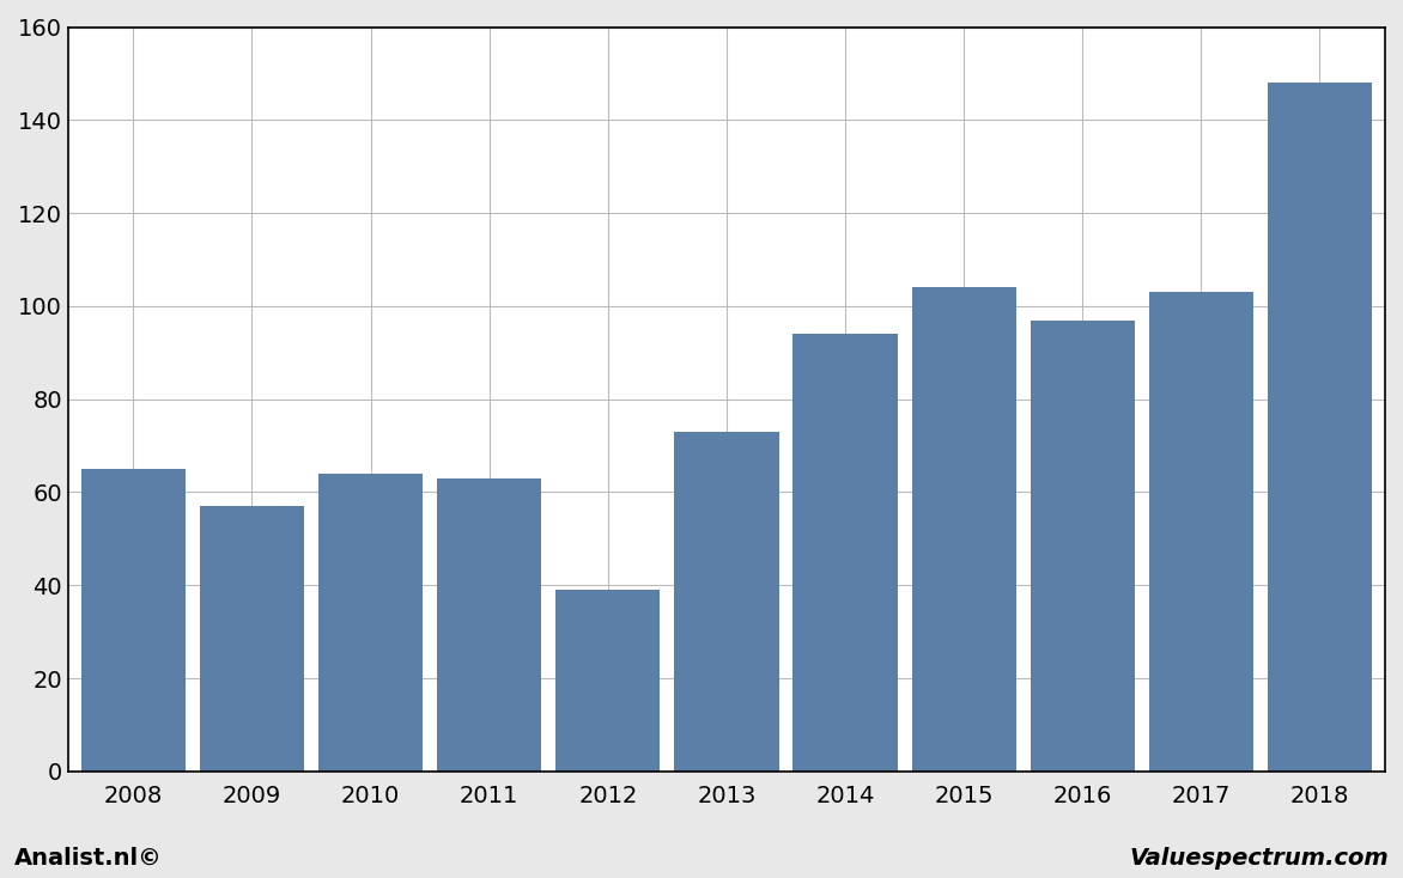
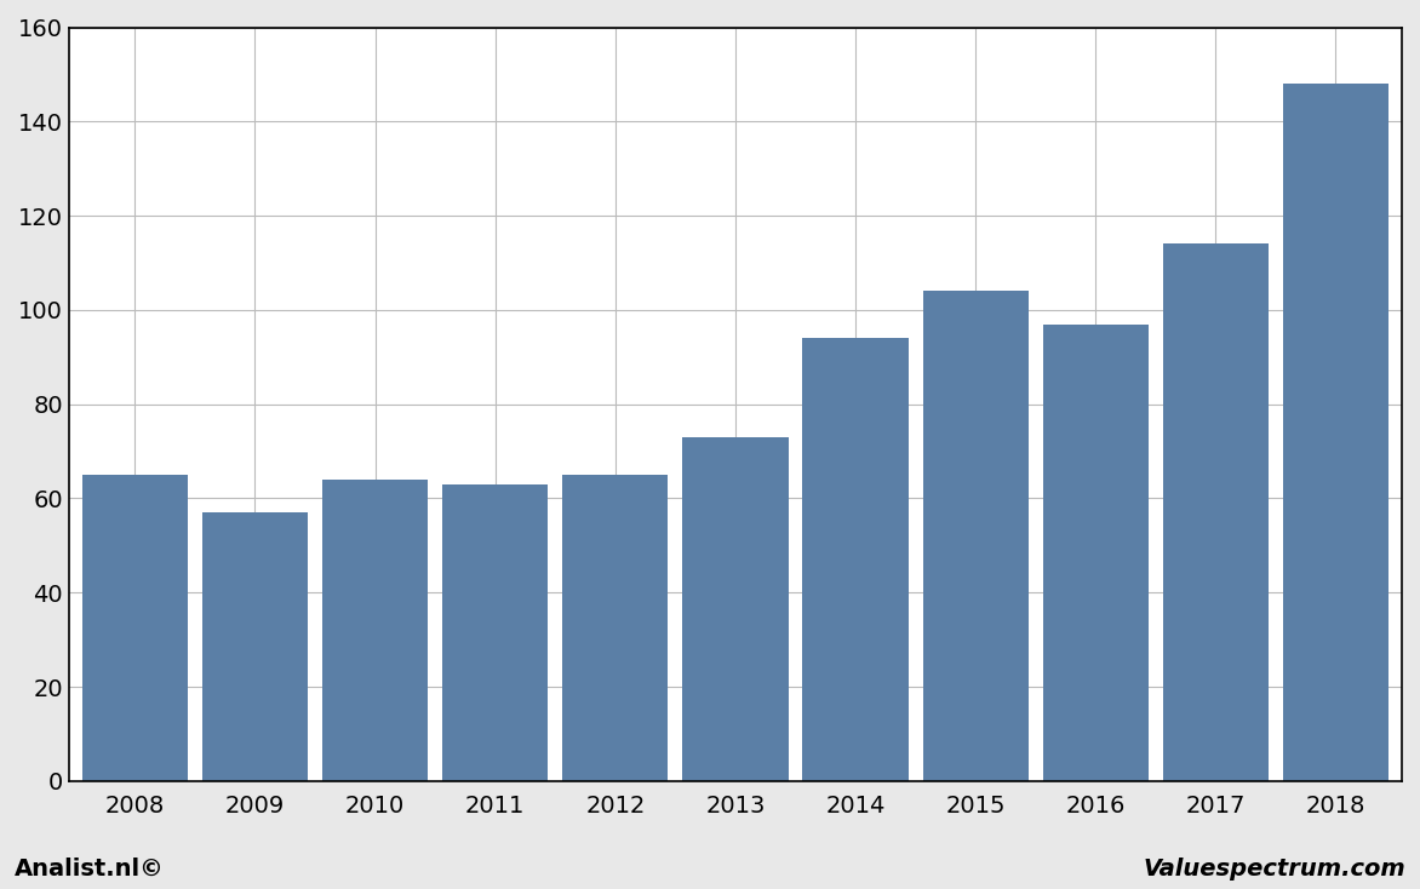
2012: 39 -> 65
2017: 103 -> 114
